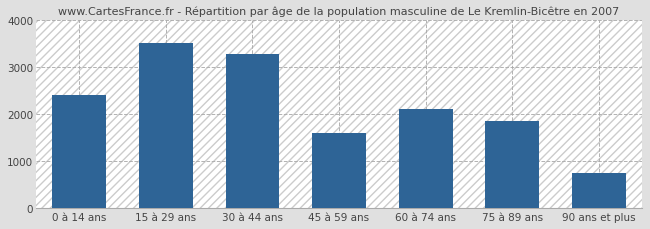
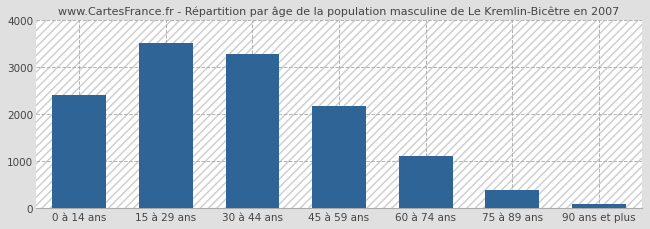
45 à 59 ans: 1600 -> 2170
60 à 74 ans: 2100 -> 1110
75 à 89 ans: 1850 -> 390
90 ans et plus: 750 -> 80
